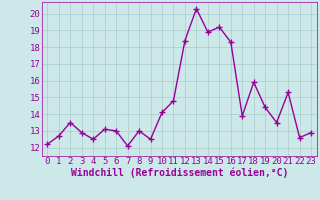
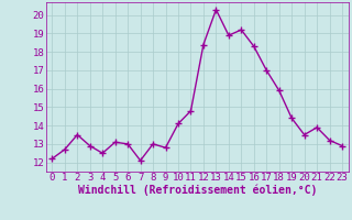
9: 12.5 -> 12.8
17: 13.9 -> 17.0
21: 15.3 -> 13.9
22: 12.6 -> 13.2
